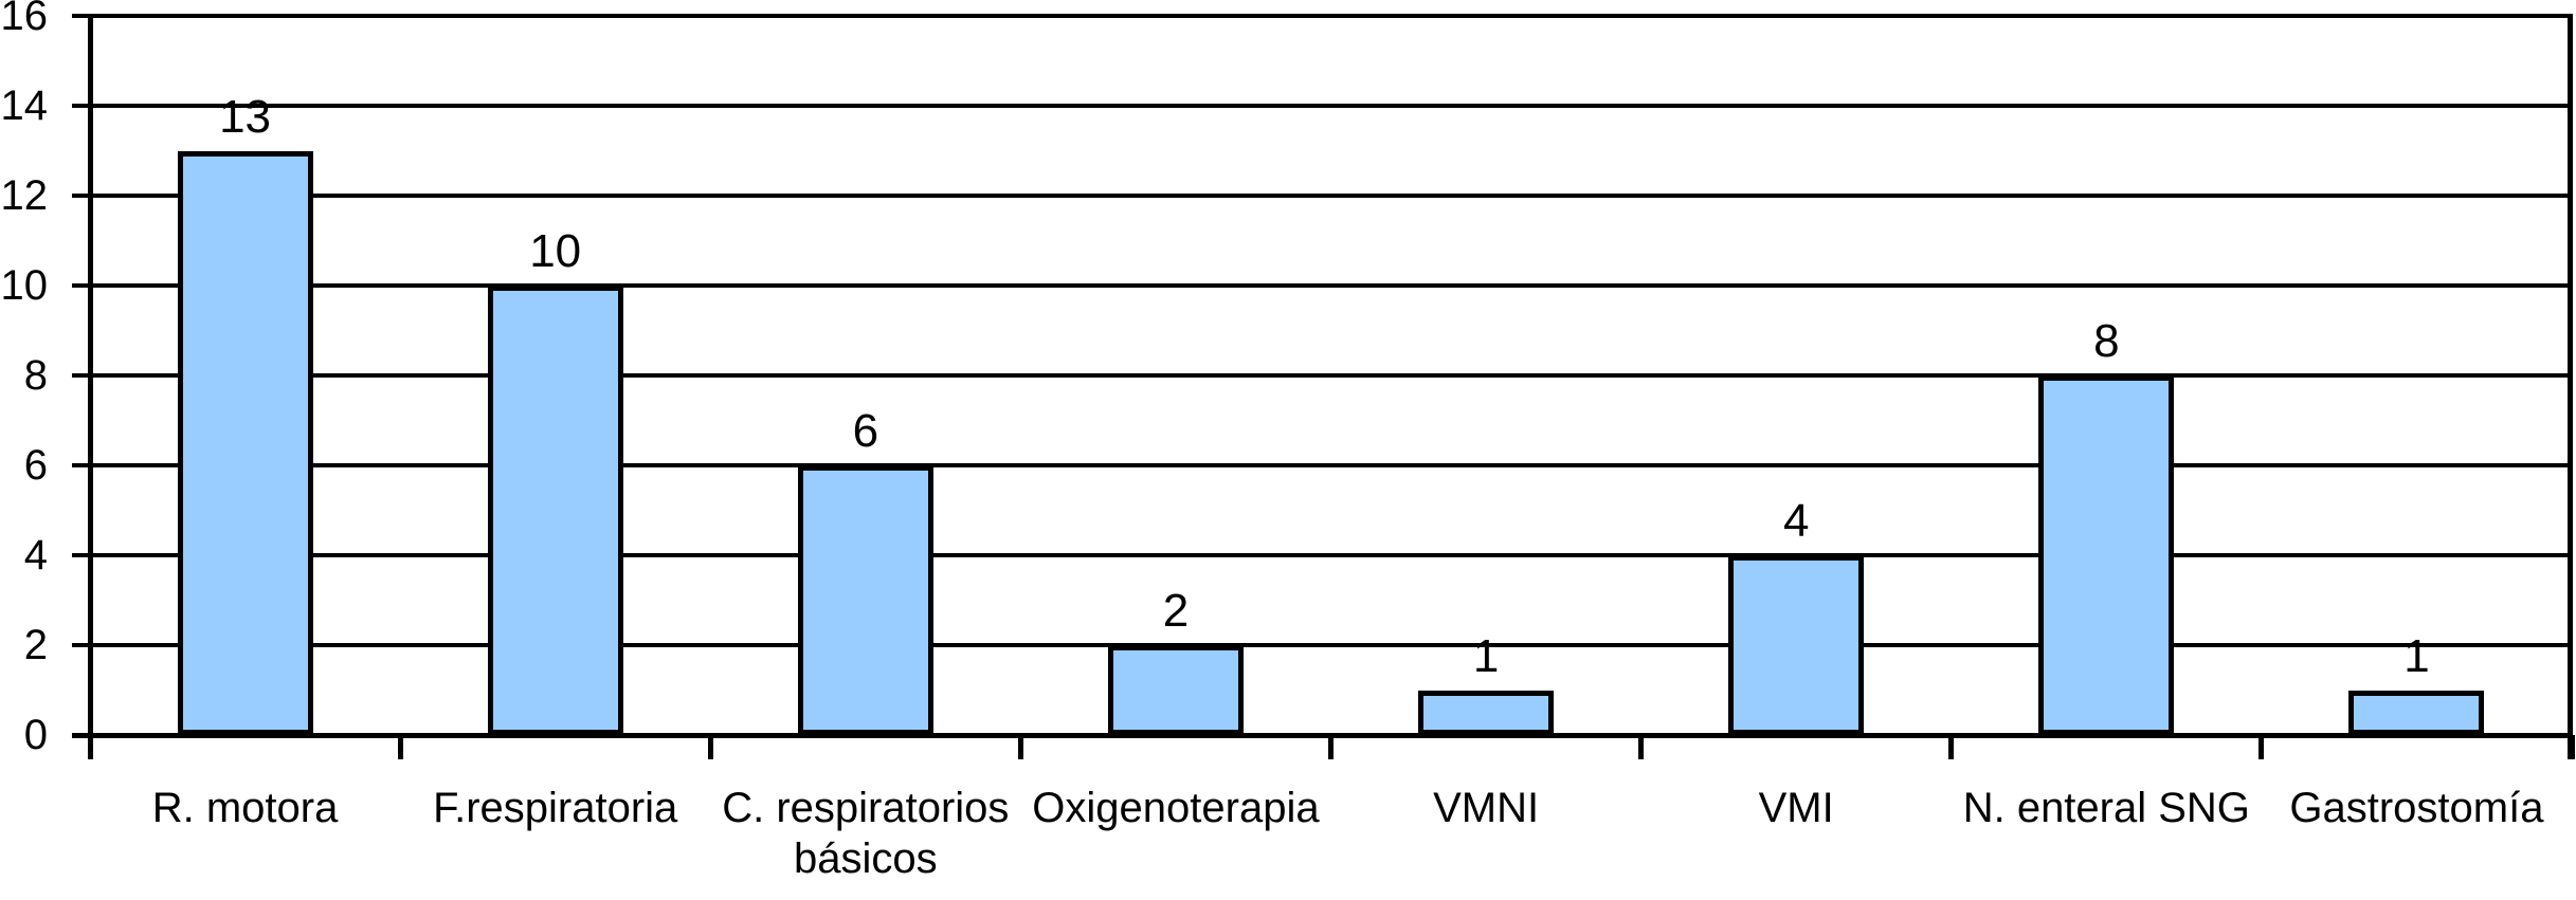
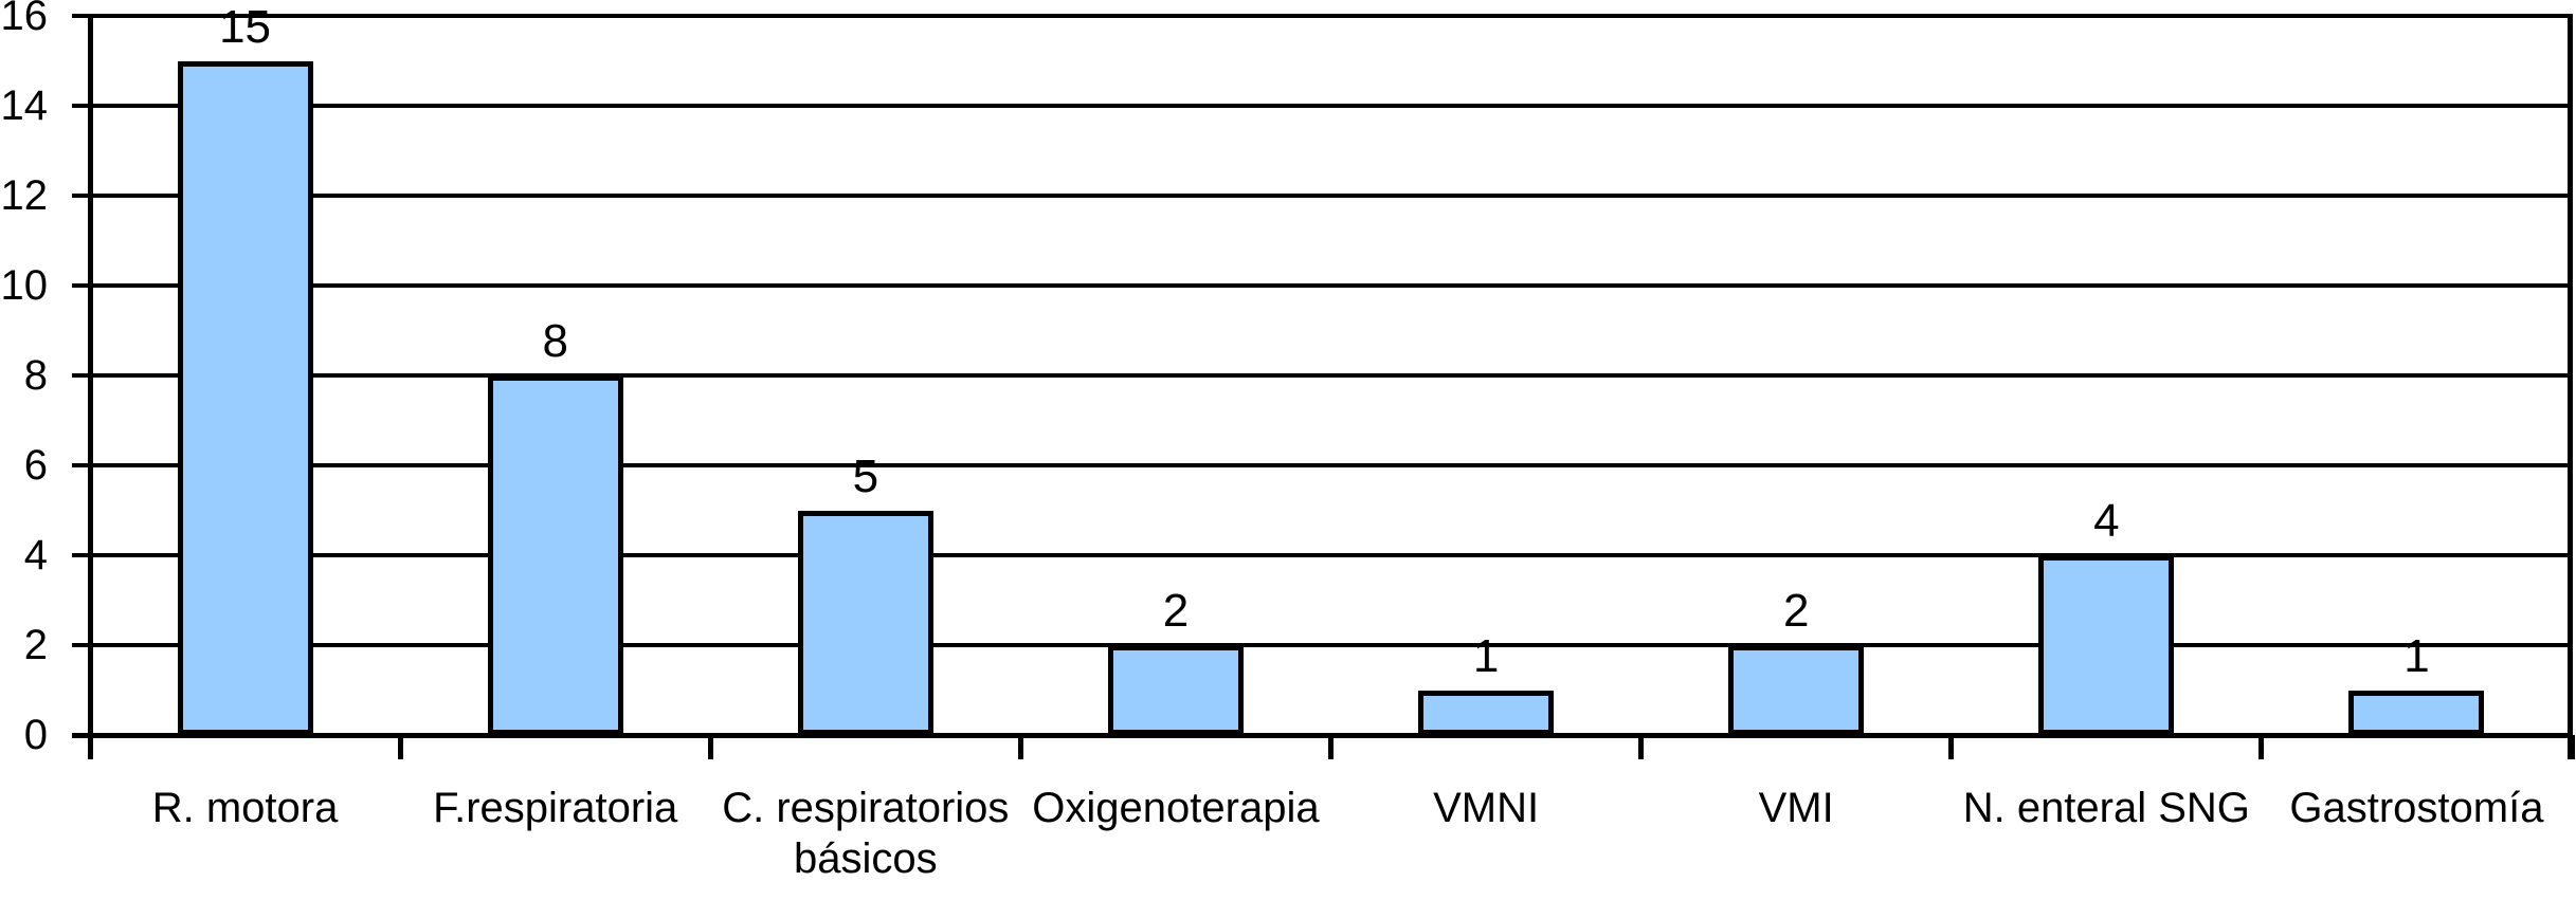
R. motora: 13 -> 15
F.respiratoria: 10 -> 8
C. respiratorios básicos: 6 -> 5
VMI: 4 -> 2
N. enteral SNG: 8 -> 4
